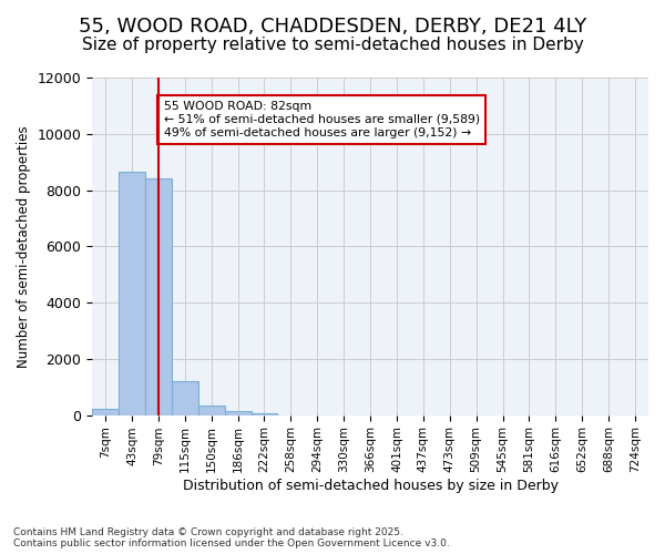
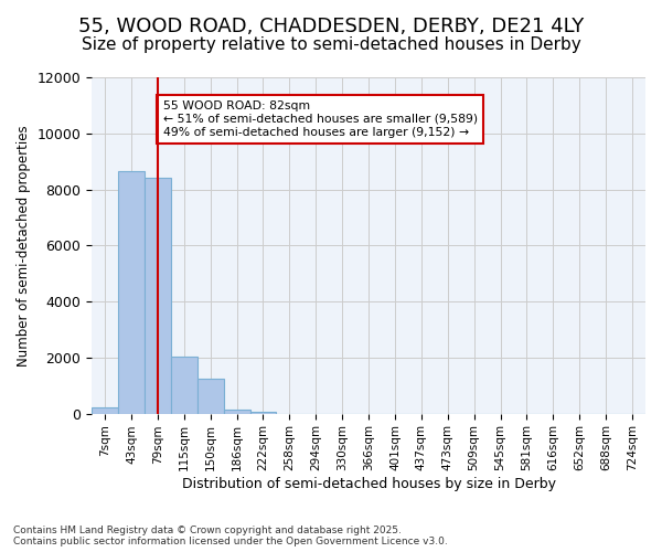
115sqm: 1200 -> 2050
150sqm: 340 -> 1250
